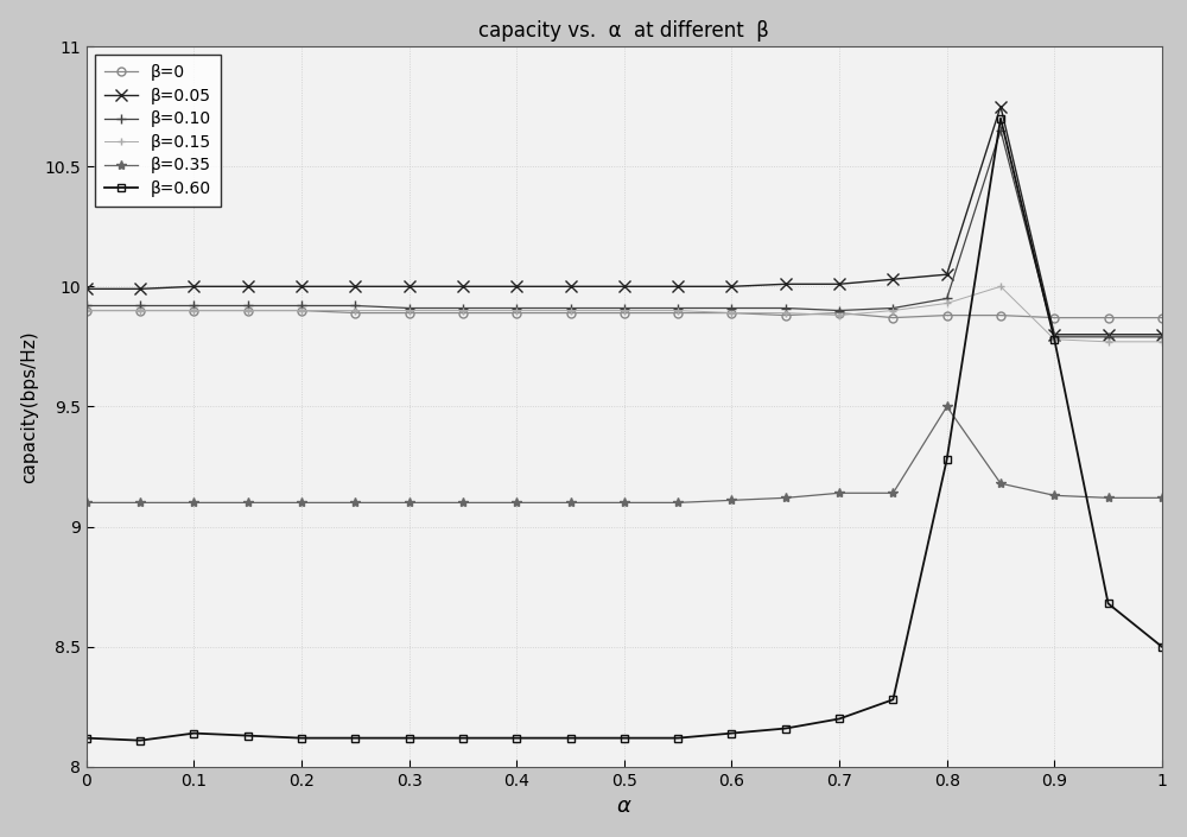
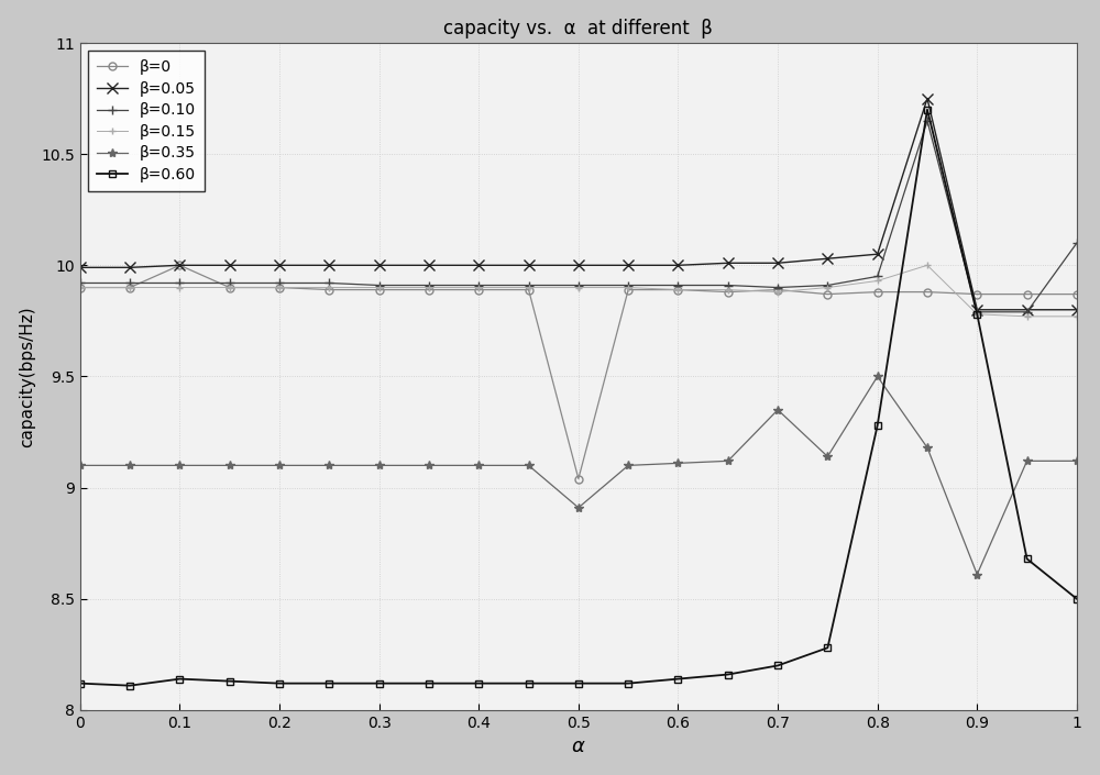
β=0/0.1: 9.90 -> 10.00
β=0/0.5: 9.89 -> 9.04
β=0.35/0.5: 9.10 -> 8.91
β=0.35/0.7: 9.14 -> 9.35
β=0.35/0.9: 9.13 -> 8.61
β=0.10/1: 9.79 -> 10.10
